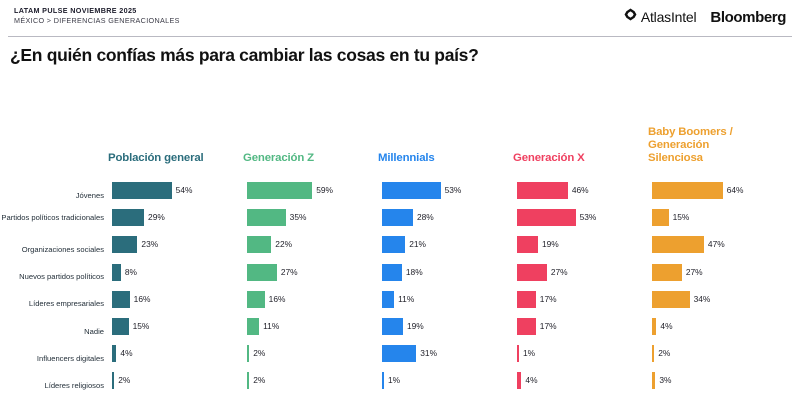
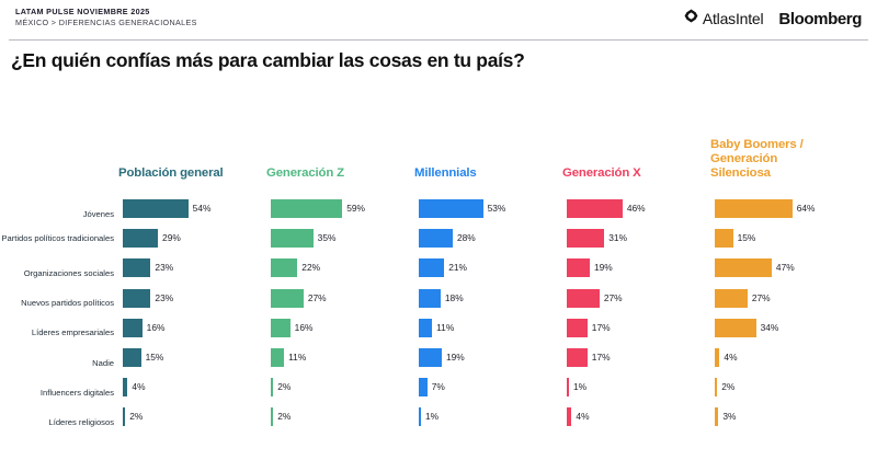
Generación X/Partidos políticos tradicionales: 53% -> 31%
Población general/Nuevos partidos políticos: 8% -> 23%
Millennials/Influencers digitales: 31% -> 7%
